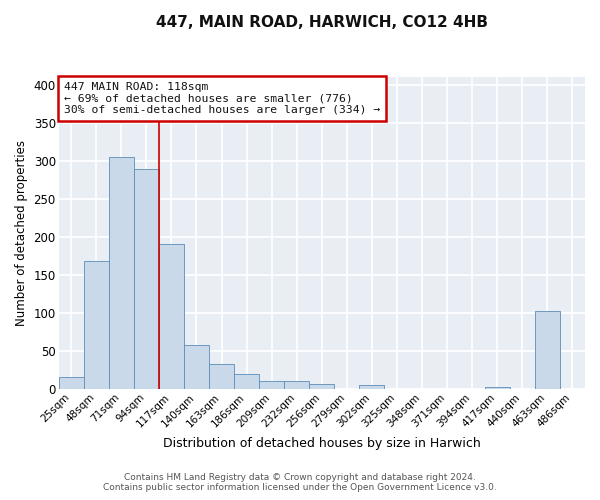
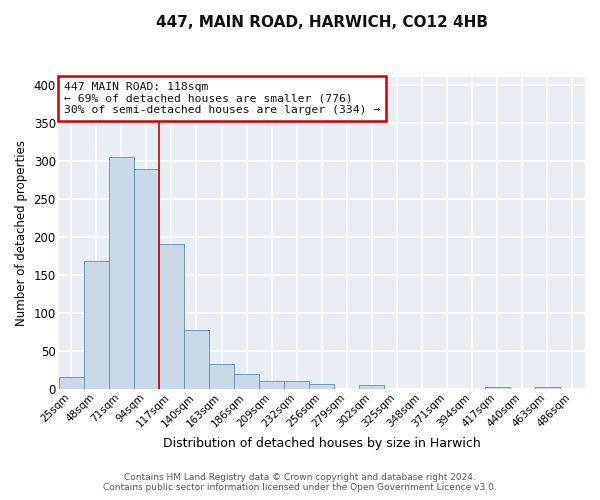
140sqm: 58 -> 77
463sqm: 102 -> 3
